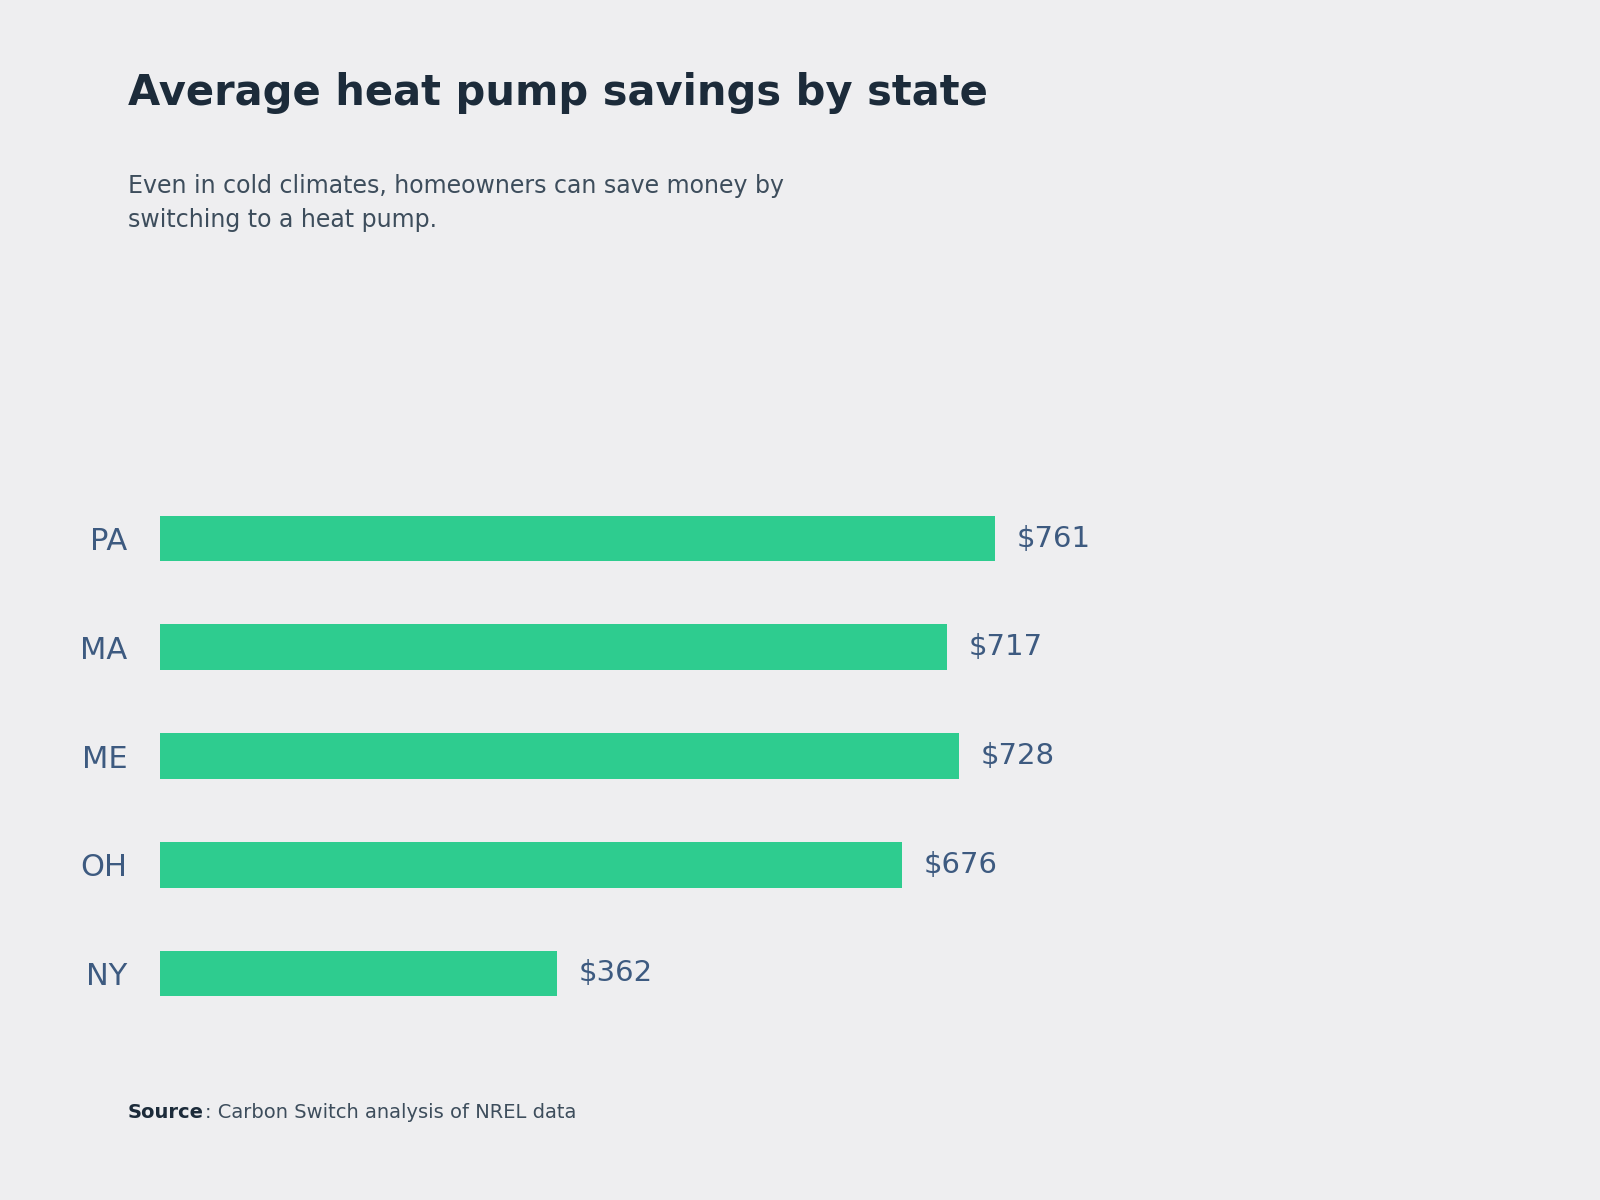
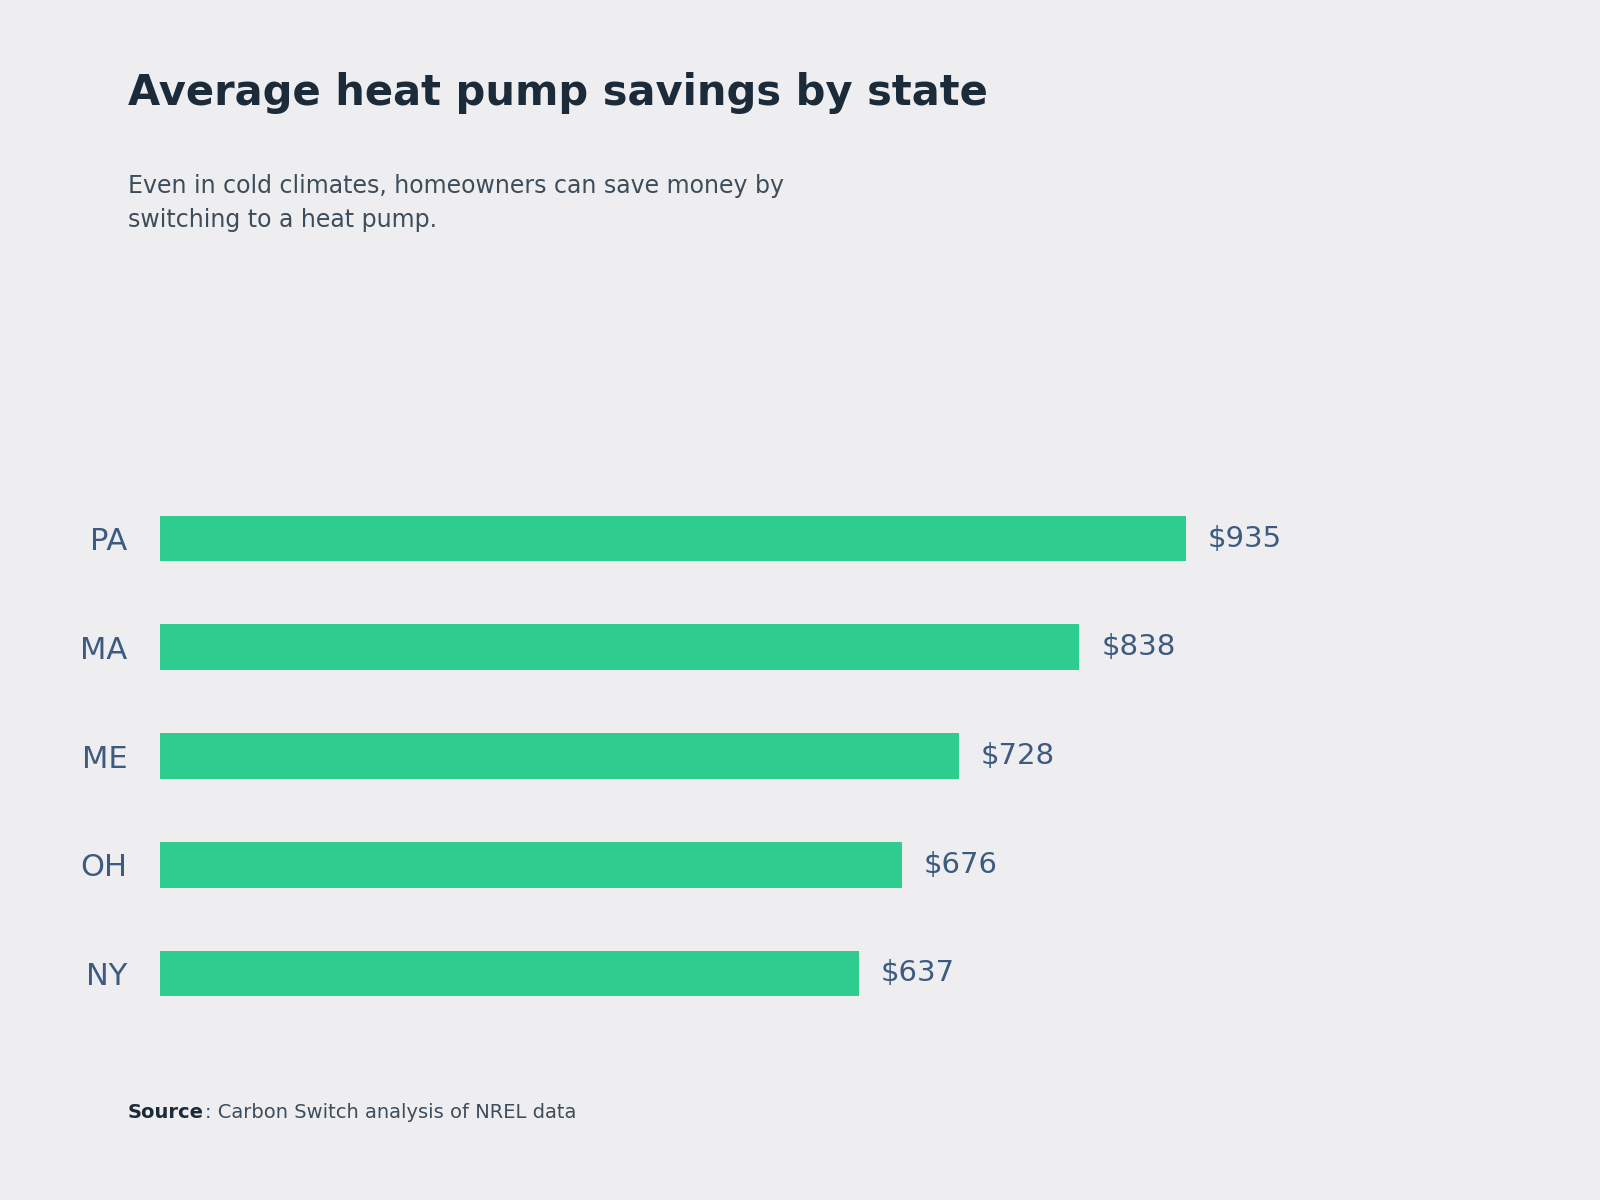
PA: $761 -> $935
MA: $717 -> $838
NY: $362 -> $637
